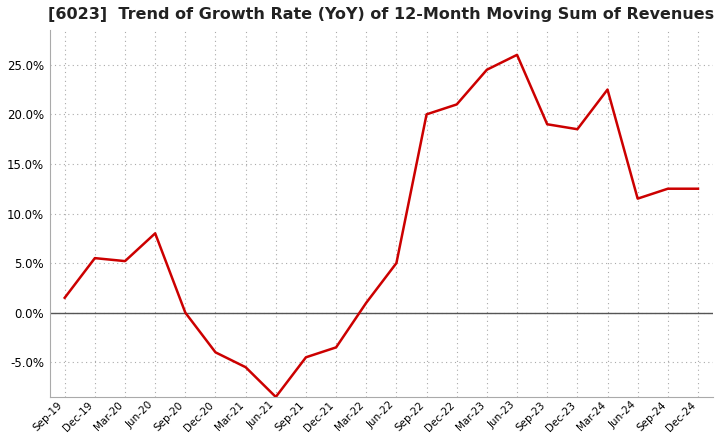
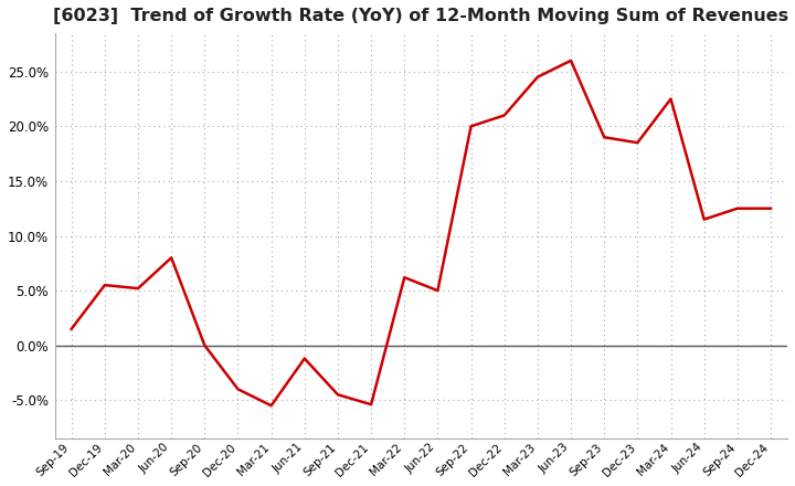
Jun-21: -8.5% -> -1.2%
Dec-21: -3.5% -> -5.4%
Mar-22: 1.0% -> 6.2%
